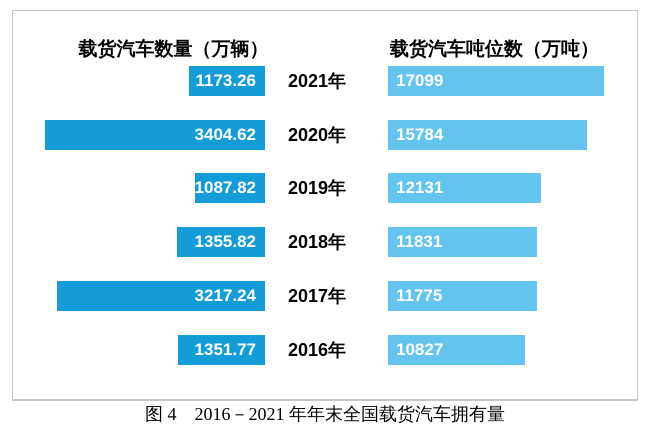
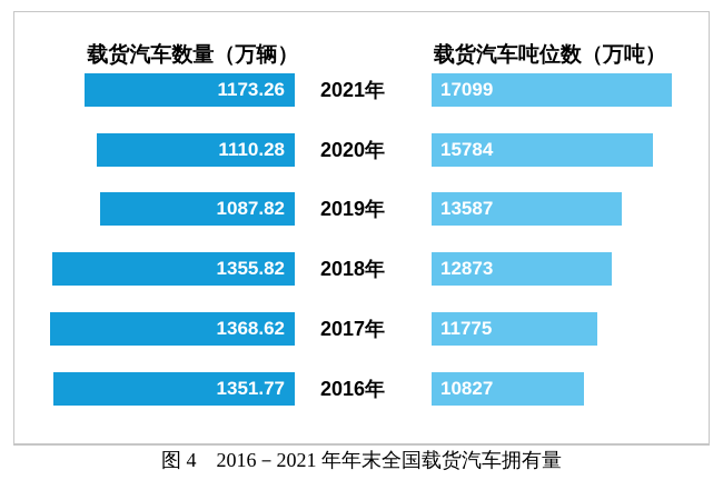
载货汽车数量（万辆）/2020年: 3404.62 -> 1110.28
载货汽车吨位数（万吨）/2019年: 12131 -> 13587
载货汽车吨位数（万吨）/2018年: 11831 -> 12873
载货汽车数量（万辆）/2017年: 3217.24 -> 1368.62
